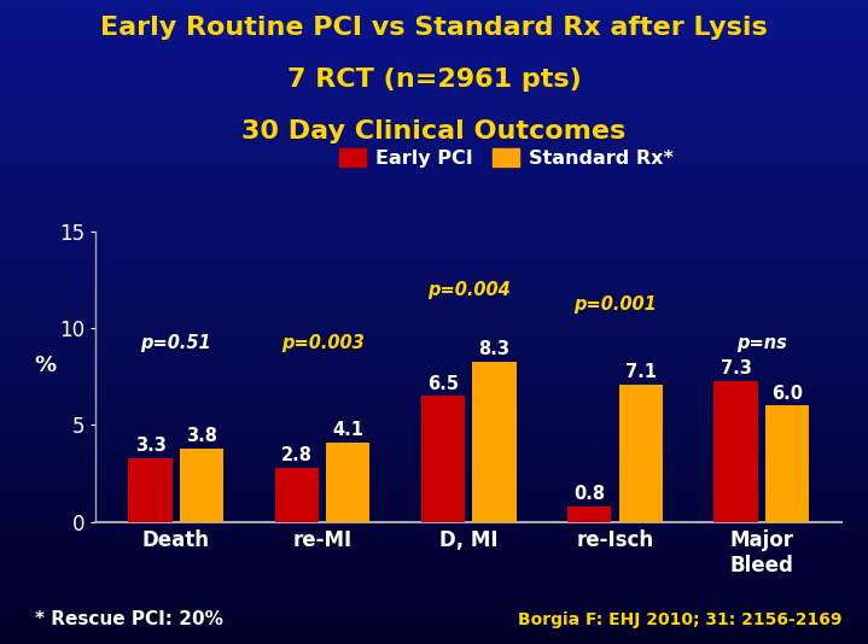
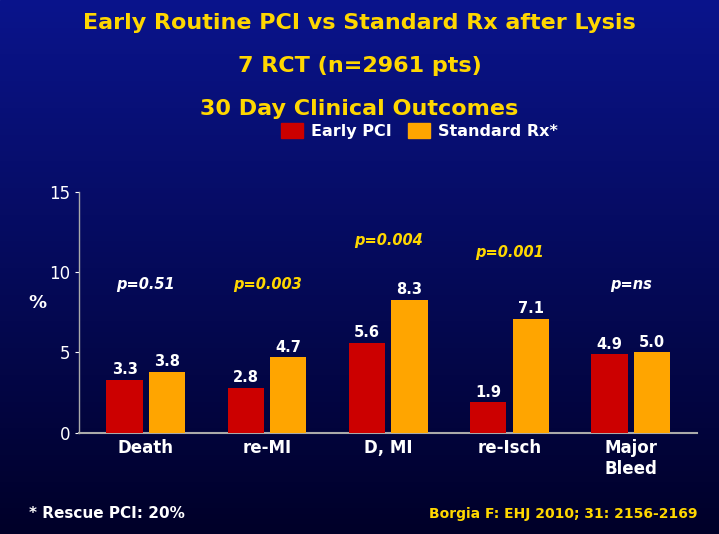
Standard Rx*/re-MI: 4.1 -> 4.7
Early PCI/D, MI: 6.5 -> 5.6
Early PCI/re-Isch: 0.8 -> 1.9
Early PCI/Major Bleed: 7.3 -> 4.9
Standard Rx*/Major Bleed: 6.0 -> 5.0
